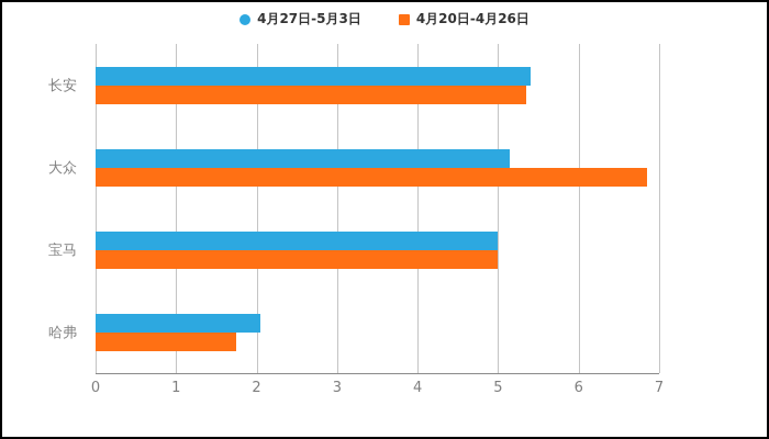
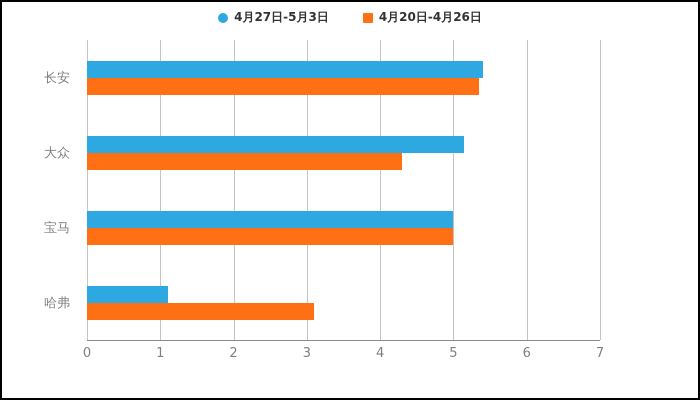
4月20日-4月26日/大众: 6.8 -> 4.3
4月27日-5月3日/哈弗: 2.0 -> 1.1
4月20日-4月26日/哈弗: 1.8 -> 3.1
